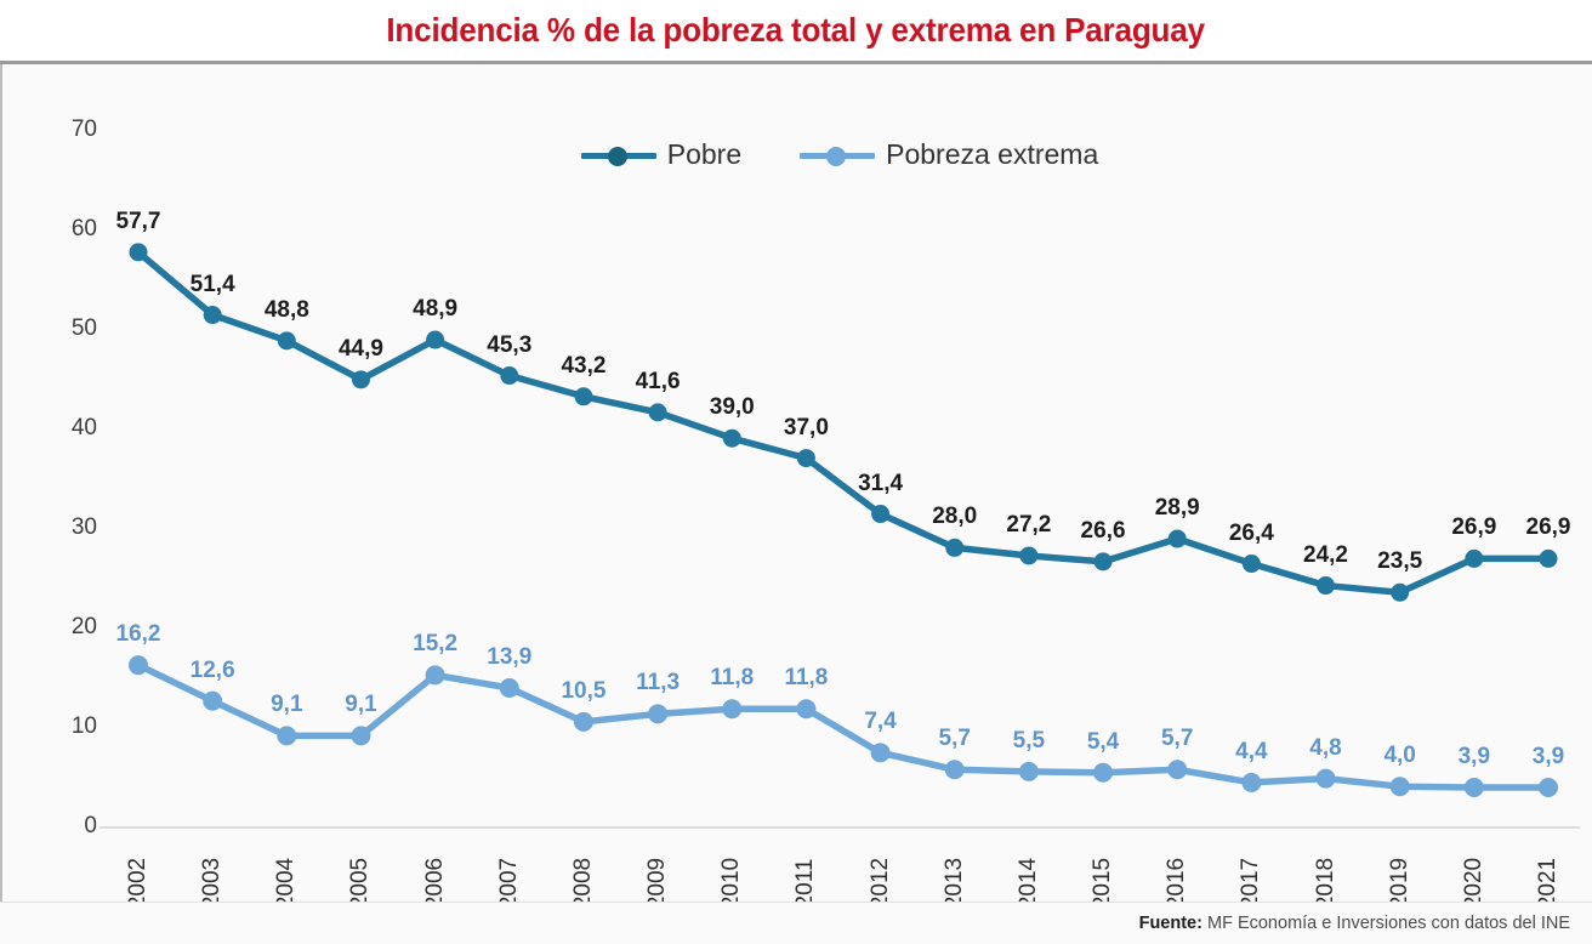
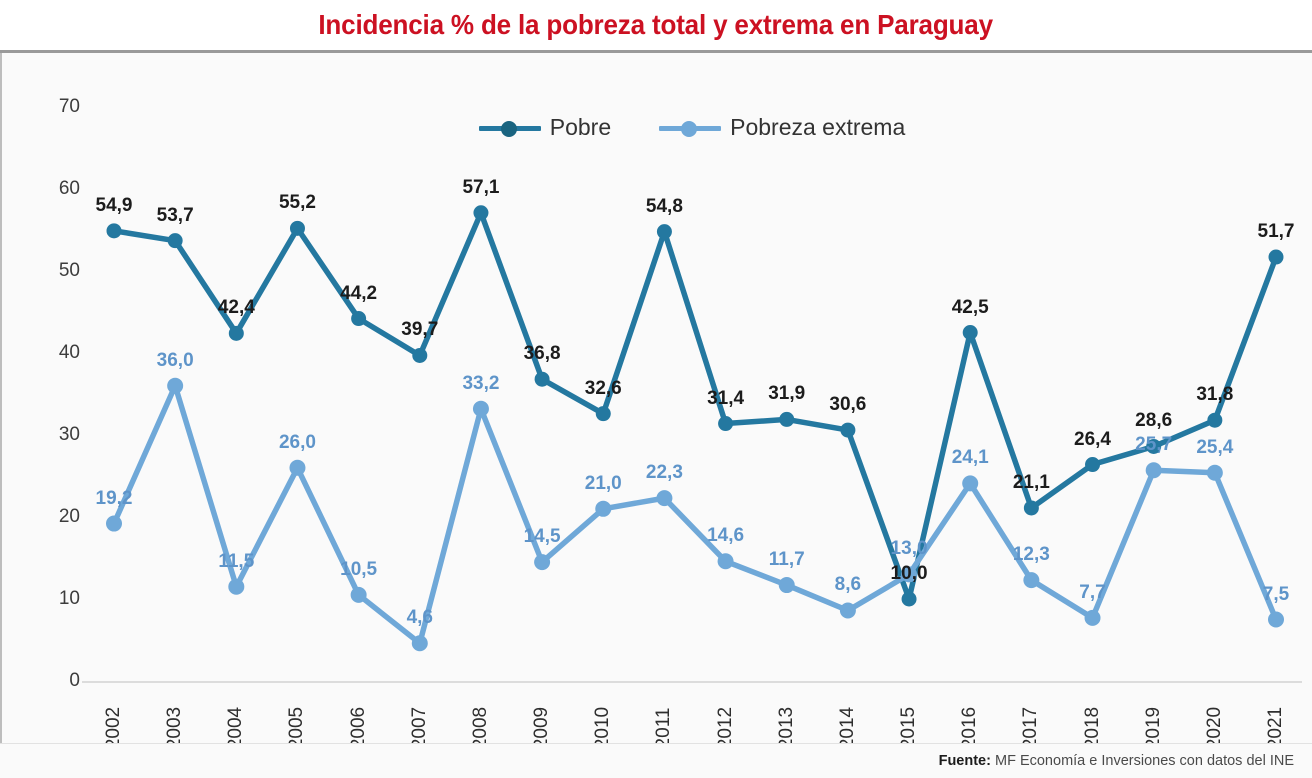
Pobre/2002: 57,7 -> 54,9
Pobreza extrema/2002: 16,2 -> 19,2
Pobre/2003: 51,4 -> 53,7
Pobreza extrema/2003: 12,6 -> 36,0
Pobre/2004: 48,8 -> 42,4
Pobreza extrema/2004: 9,1 -> 11,5
Pobre/2005: 44,9 -> 55,2
Pobreza extrema/2005: 9,1 -> 26,0
Pobre/2006: 48,9 -> 44,2
Pobreza extrema/2006: 15,2 -> 10,5
Pobre/2007: 45,3 -> 39,7
Pobreza extrema/2007: 13,9 -> 4,6
Pobre/2008: 43,2 -> 57,1
Pobreza extrema/2008: 10,5 -> 33,2
Pobre/2009: 41,6 -> 36,8
Pobreza extrema/2009: 11,3 -> 14,5
Pobre/2010: 39,0 -> 32,6
Pobreza extrema/2010: 11,8 -> 21,0
Pobre/2011: 37,0 -> 54,8
Pobreza extrema/2011: 11,8 -> 22,3
Pobreza extrema/2012: 7,4 -> 14,6
Pobre/2013: 28,0 -> 31,9
Pobreza extrema/2013: 5,7 -> 11,7
Pobre/2014: 27,2 -> 30,6
Pobreza extrema/2014: 5,5 -> 8,6
Pobre/2015: 26,6 -> 10,0
Pobreza extrema/2015: 5,4 -> 13,0
Pobre/2016: 28,9 -> 42,5
Pobreza extrema/2016: 5,7 -> 24,1
Pobre/2017: 26,4 -> 21,1
Pobreza extrema/2017: 4,4 -> 12,3
Pobre/2018: 24,2 -> 26,4
Pobreza extrema/2018: 4,8 -> 7,7
Pobre/2019: 23,5 -> 28,6
Pobreza extrema/2019: 4,0 -> 25,7
Pobre/2020: 26,9 -> 31,8
Pobreza extrema/2020: 3,9 -> 25,4
Pobre/2021: 26,9 -> 51,7
Pobreza extrema/2021: 3,9 -> 7,5
